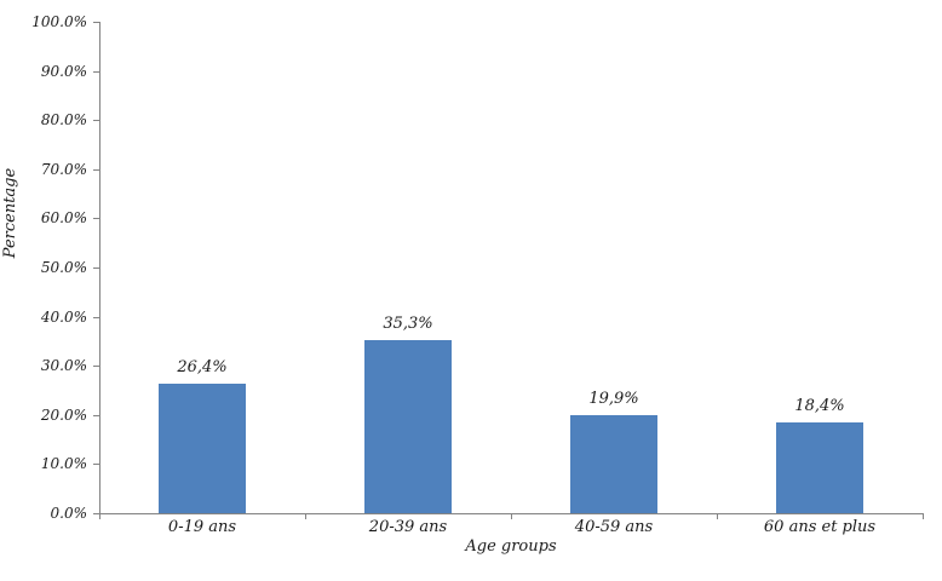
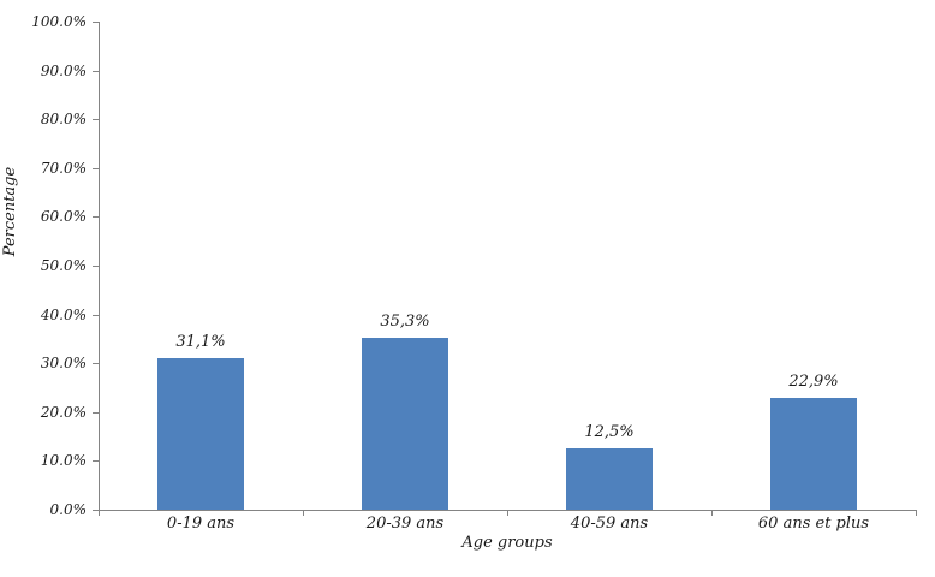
0-19 ans: 26,4% -> 31,1%
40-59 ans: 19,9% -> 12,5%
60 ans et plus: 18,4% -> 22,9%
